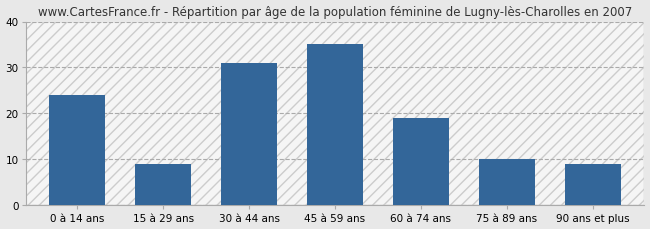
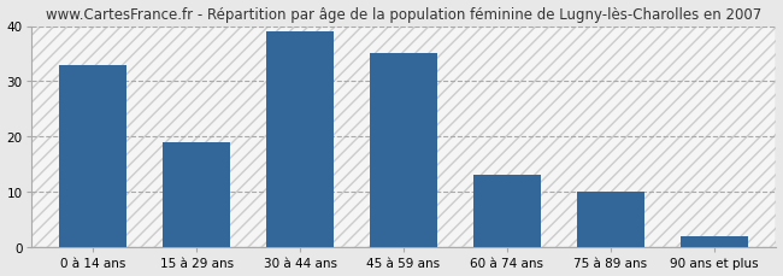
0 à 14 ans: 24 -> 33
15 à 29 ans: 9 -> 19
30 à 44 ans: 31 -> 39
60 à 74 ans: 19 -> 13
90 ans et plus: 9 -> 2
